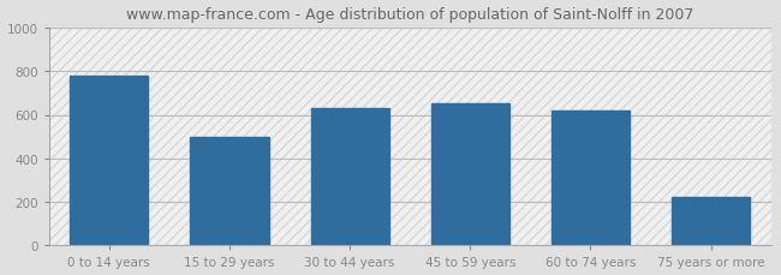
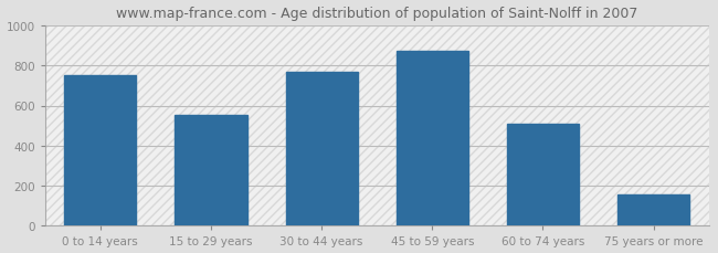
0 to 14 years: 780 -> 750
15 to 29 years: 500 -> 560
30 to 44 years: 630 -> 770
45 to 59 years: 650 -> 880
60 to 74 years: 620 -> 510
75 years or more: 220 -> 160
